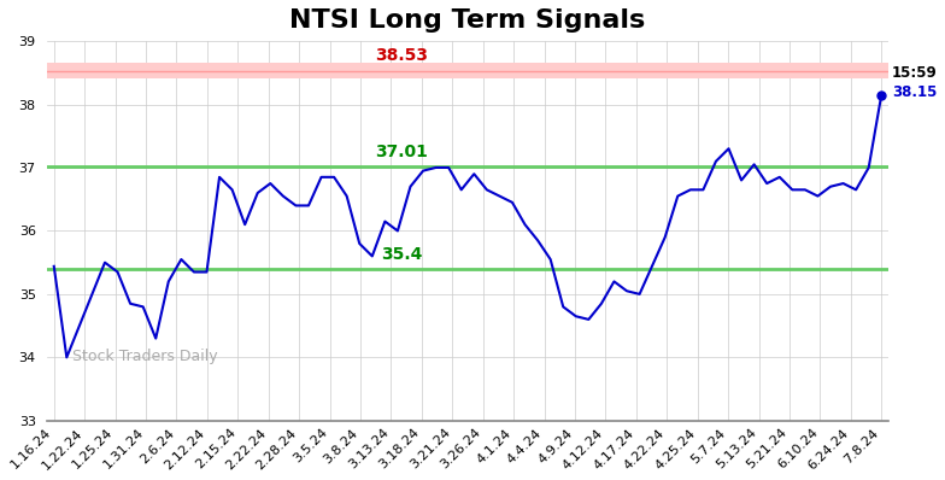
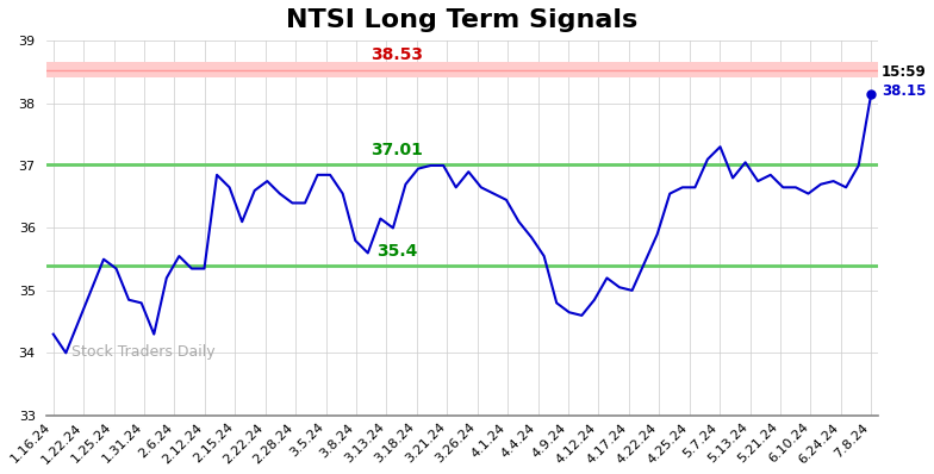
1.16.24: 35.44 -> 34.30
